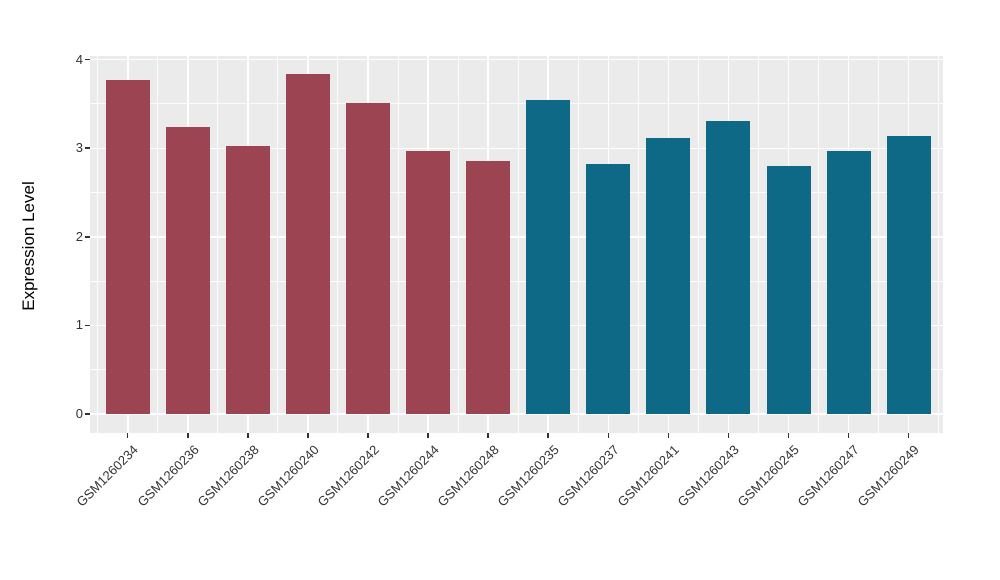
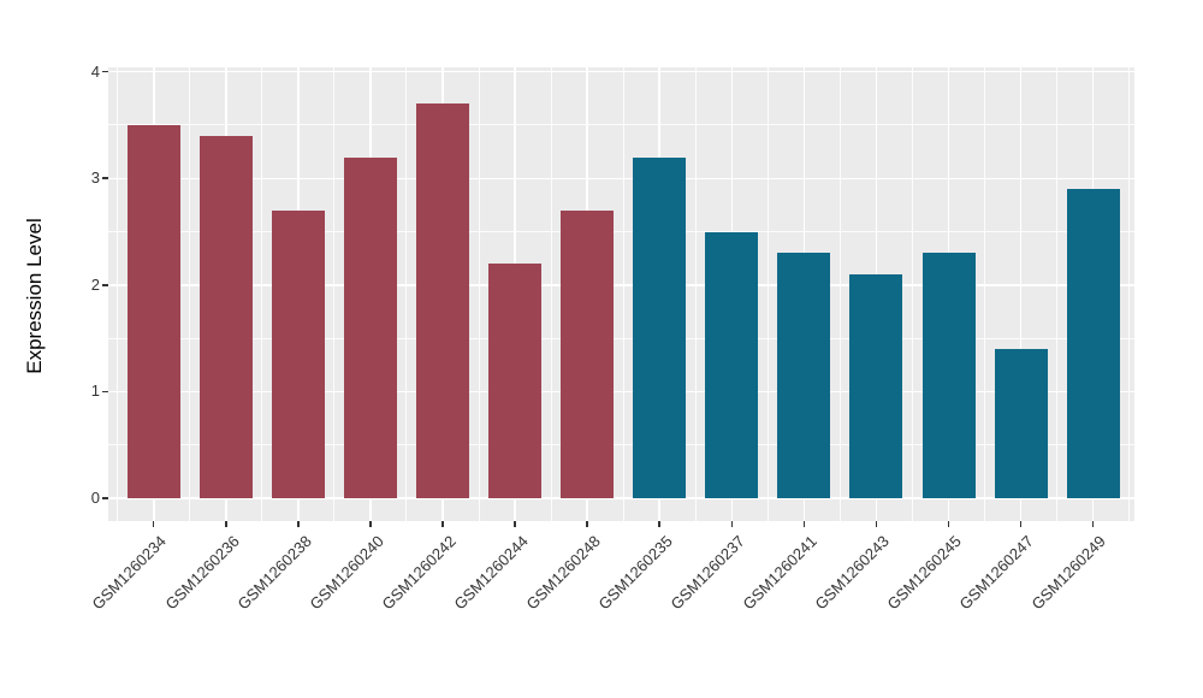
GSM1260234: 3.8 -> 3.5
GSM1260236: 3.2 -> 3.4
GSM1260238: 3.0 -> 2.7
GSM1260240: 3.8 -> 3.2
GSM1260242: 3.5 -> 3.7
GSM1260244: 3.0 -> 2.2
GSM1260248: 2.9 -> 2.7
GSM1260235: 3.5 -> 3.2
GSM1260237: 2.8 -> 2.5
GSM1260241: 3.1 -> 2.3
GSM1260243: 3.3 -> 2.1
GSM1260245: 2.8 -> 2.3
GSM1260247: 3.0 -> 1.4
GSM1260249: 3.1 -> 2.9
